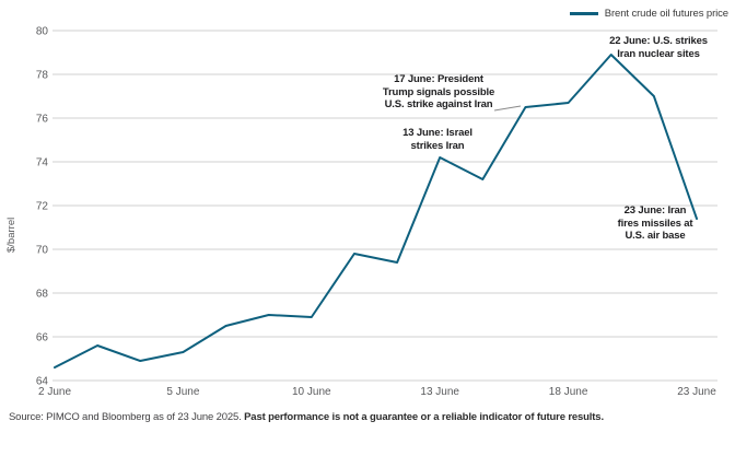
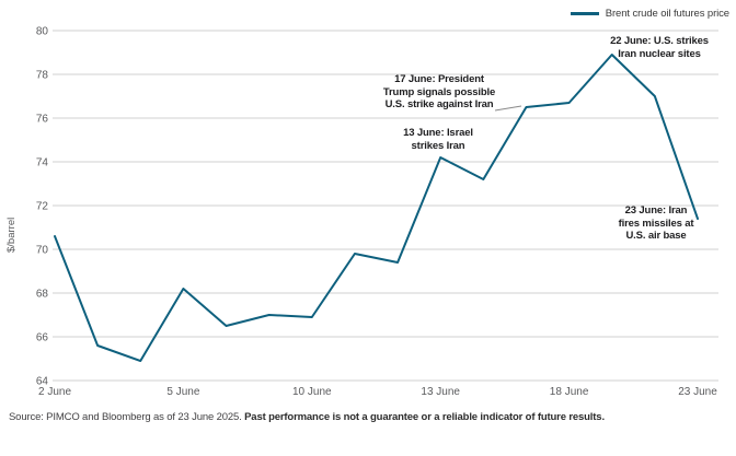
2 June: 64.6 -> 70.6
5 June: 65.3 -> 68.2
